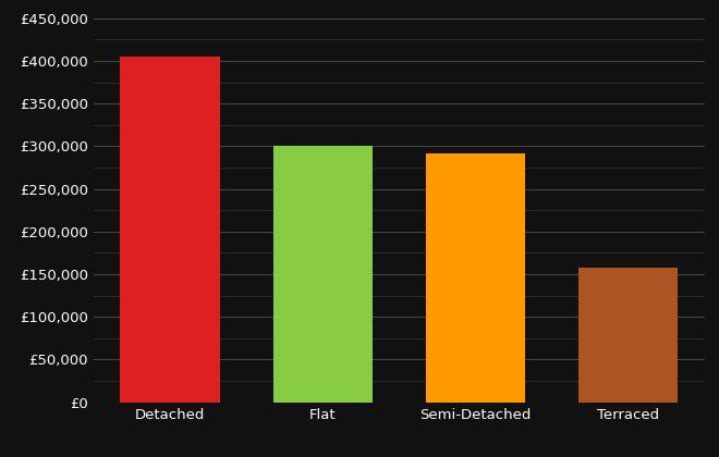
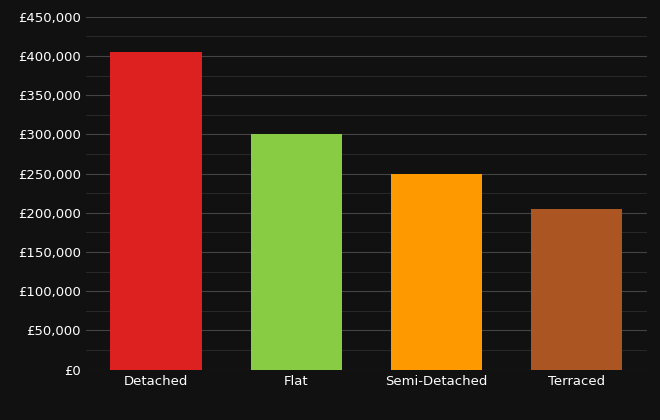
Semi-Detached: £292,000 -> £250,000
Terraced: £158,000 -> £205,000
